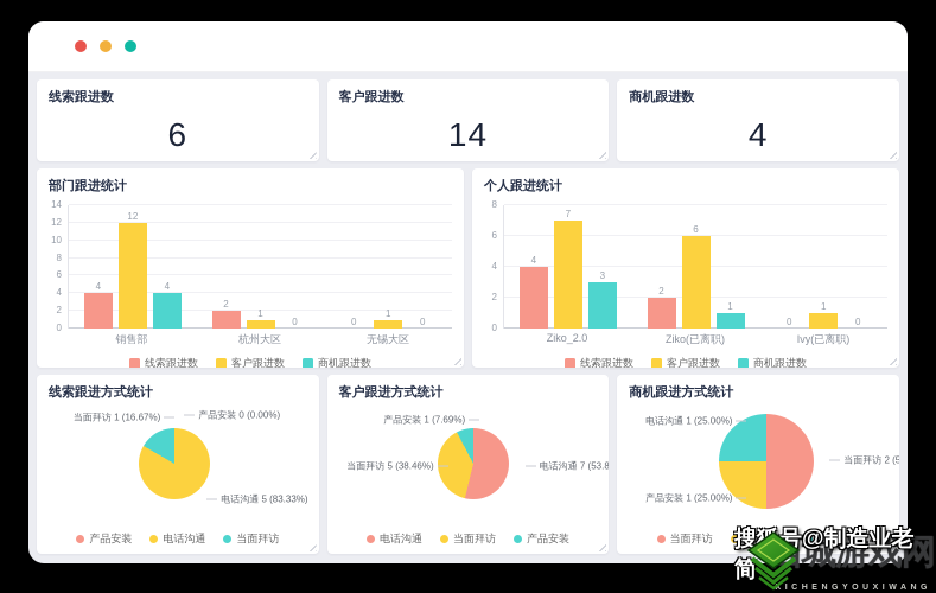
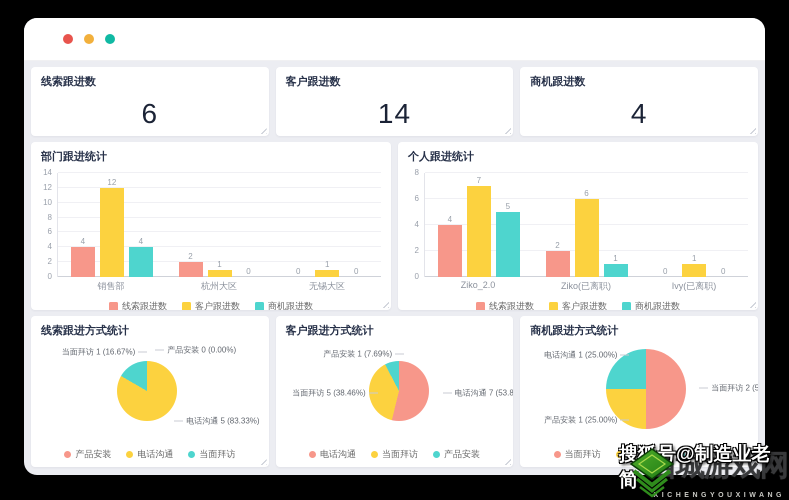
个人跟进统计/商机跟进数/Ziko_2.0: 3 -> 5
